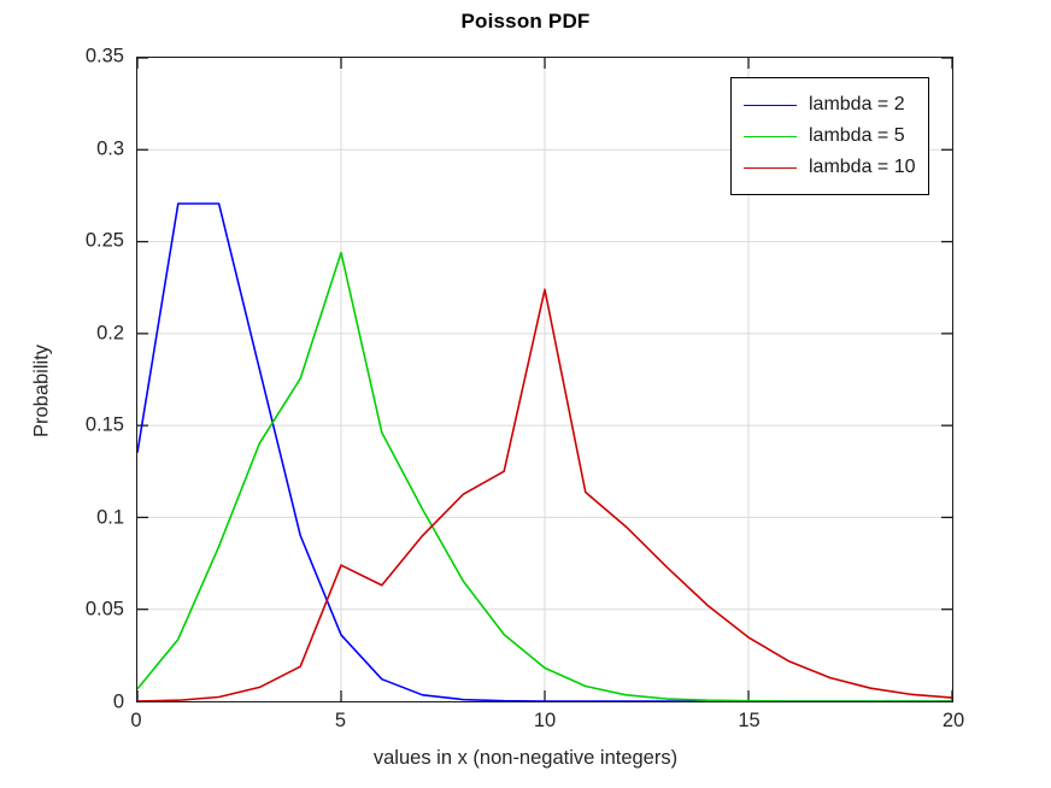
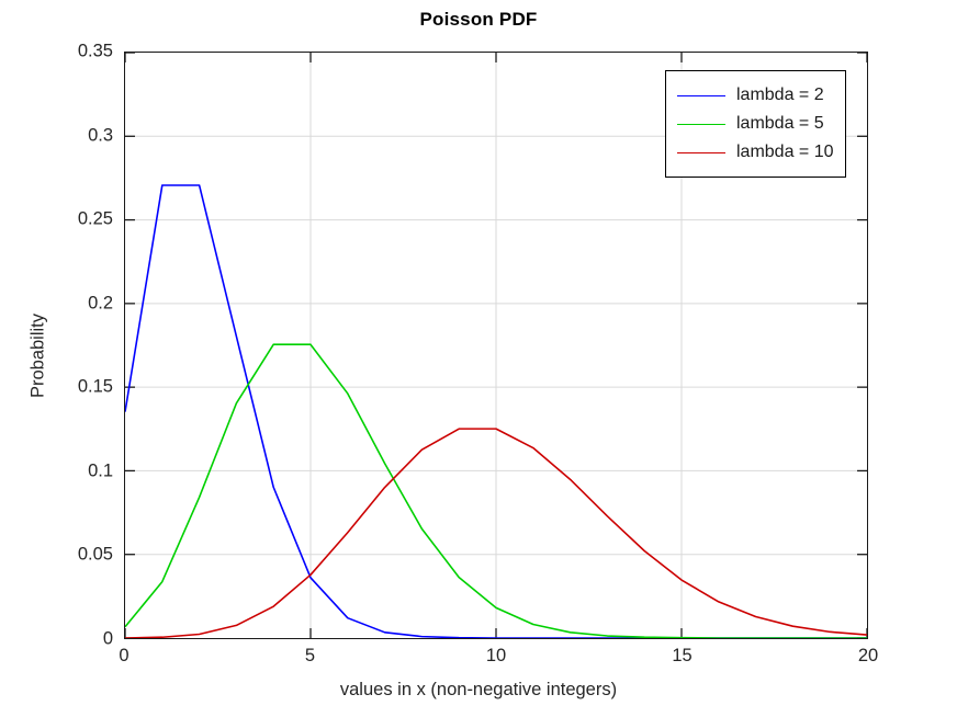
lambda = 5/5: 0.244 -> 0.175
lambda = 10/5: 0.074 -> 0.038
lambda = 10/10: 0.224 -> 0.125
